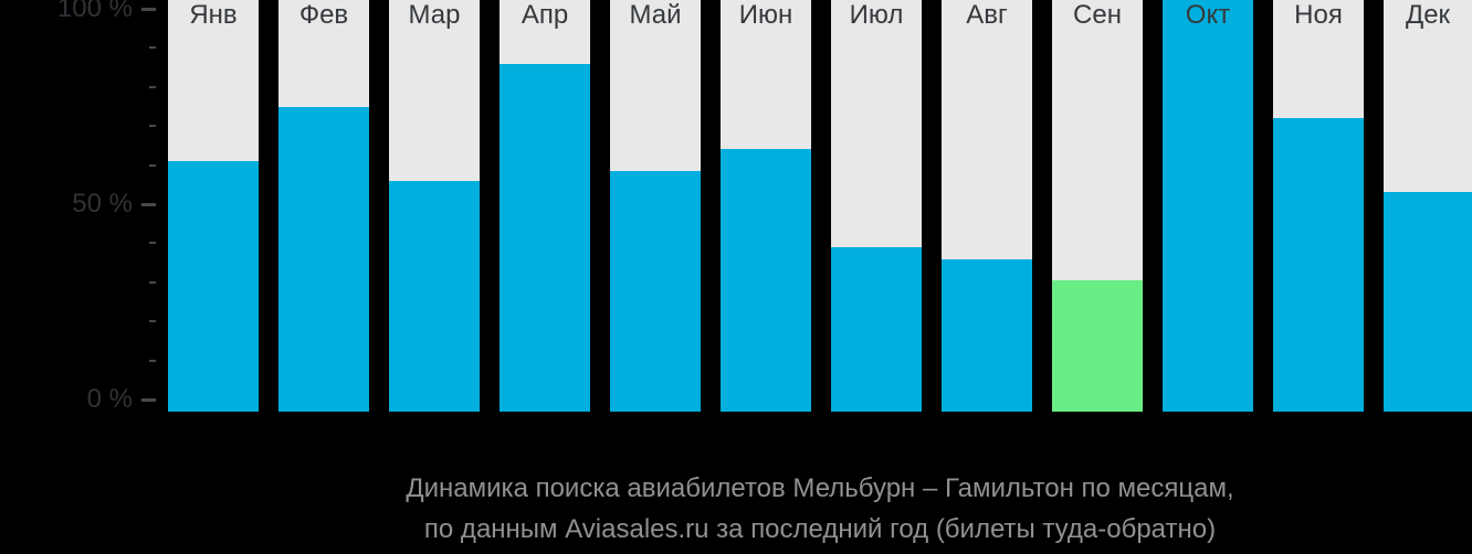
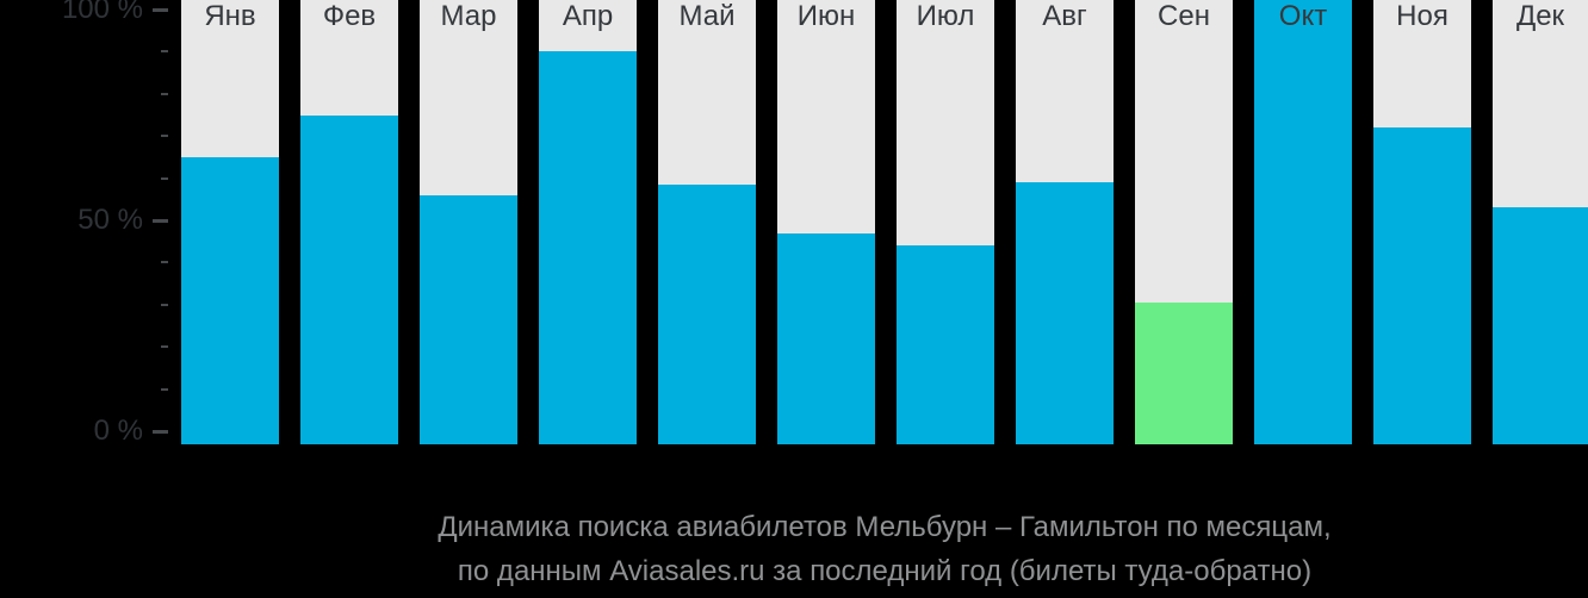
Янв: 61% -> 65%
Апр: 86% -> 90%
Июн: 64% -> 47%
Июл: 39% -> 44%
Авг: 36% -> 59%
